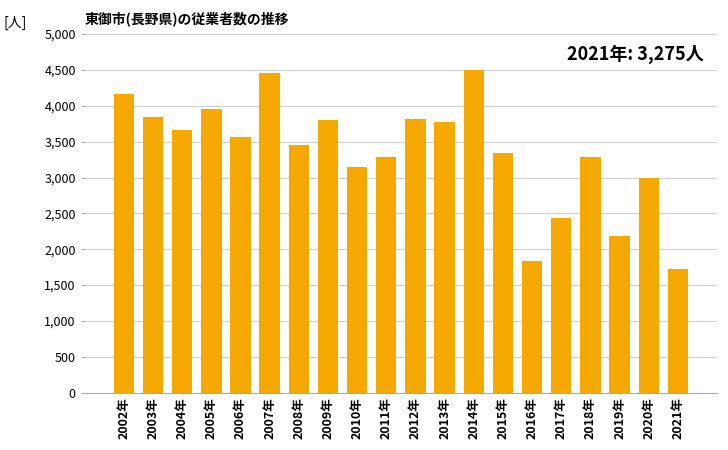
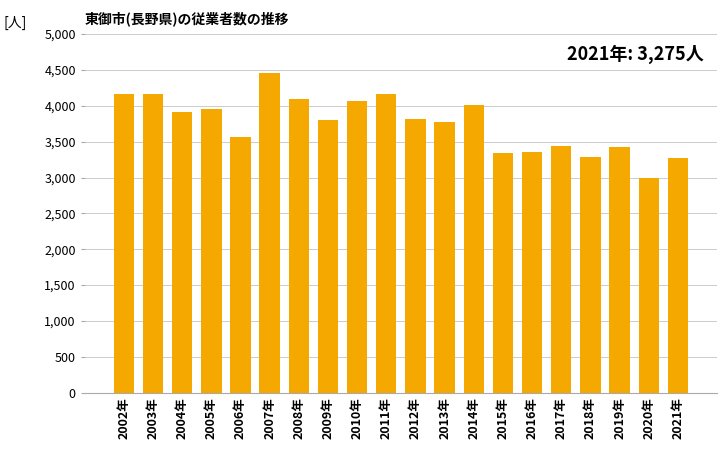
2003年: 3,840 -> 4,170
2004年: 3,660 -> 3,920
2008年: 3,460 -> 4,090
2010年: 3,140 -> 4,060
2011年: 3,280 -> 4,160
2014年: 4,500 -> 4,010
2016年: 1,840 -> 3,350
2017年: 2,440 -> 3,440
2019年: 2,180 -> 3,430
2021年: 1,720 -> 3,280
